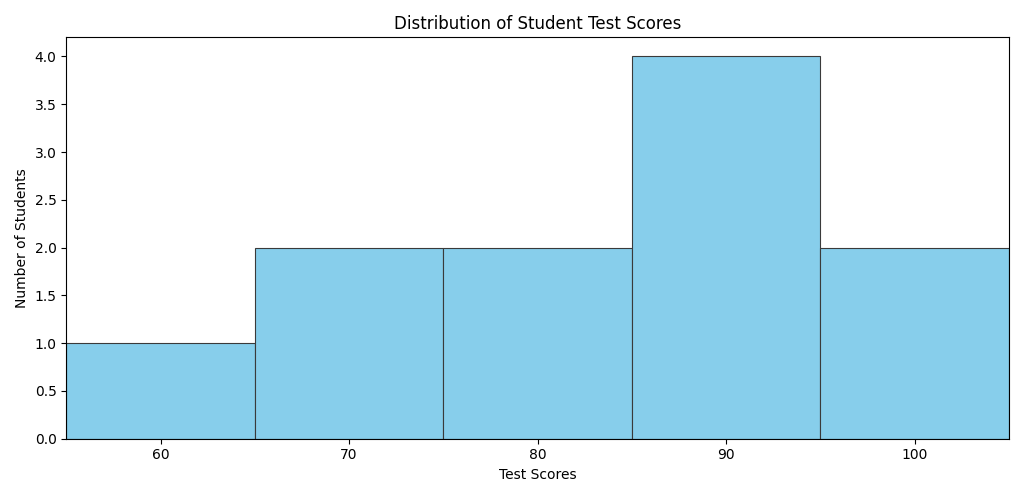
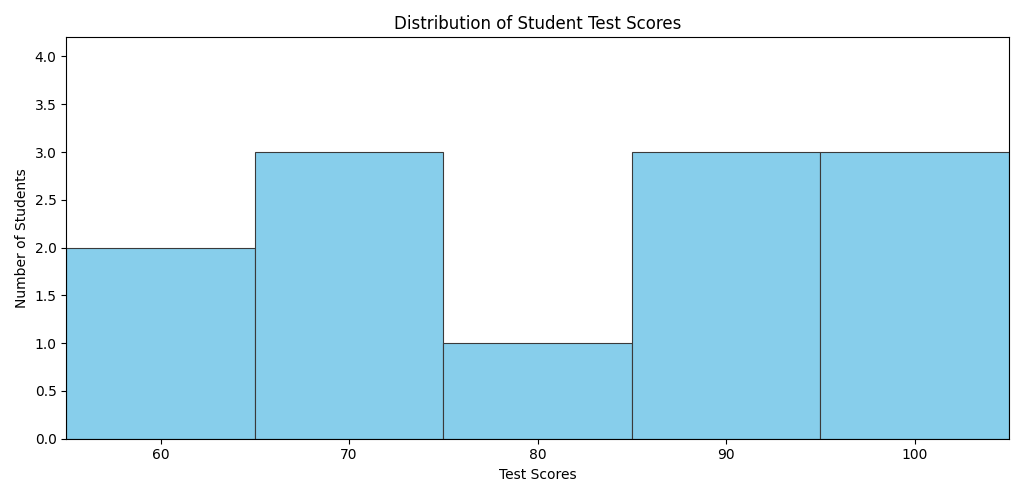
60: 1 -> 2
70: 2 -> 3
80: 2 -> 1
90: 4 -> 3
100: 2 -> 3
